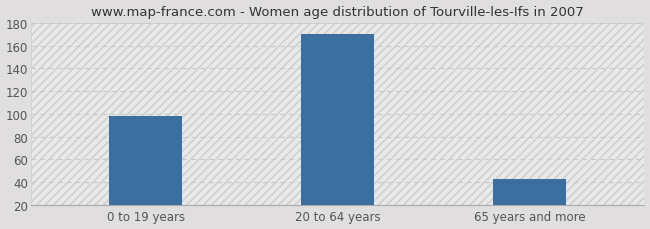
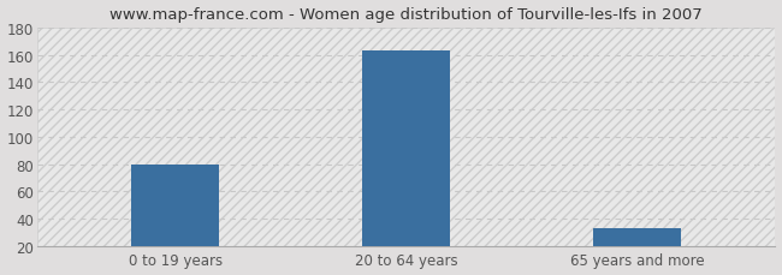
0 to 19 years: 98 -> 80
20 to 64 years: 170 -> 163
65 years and more: 43 -> 33
